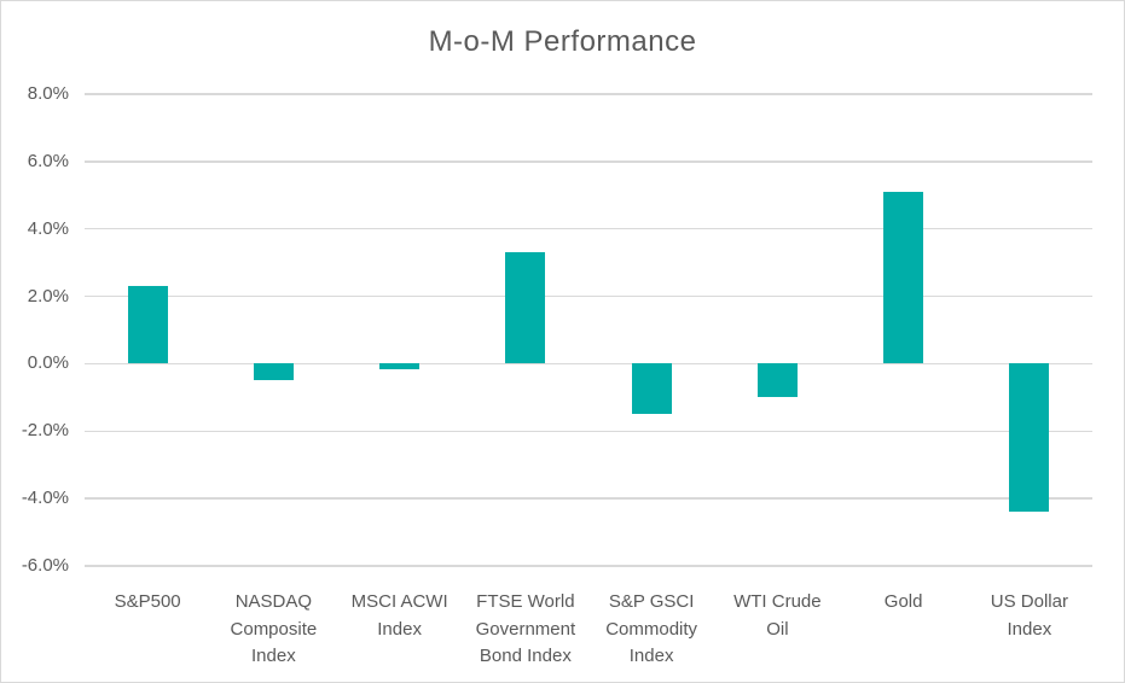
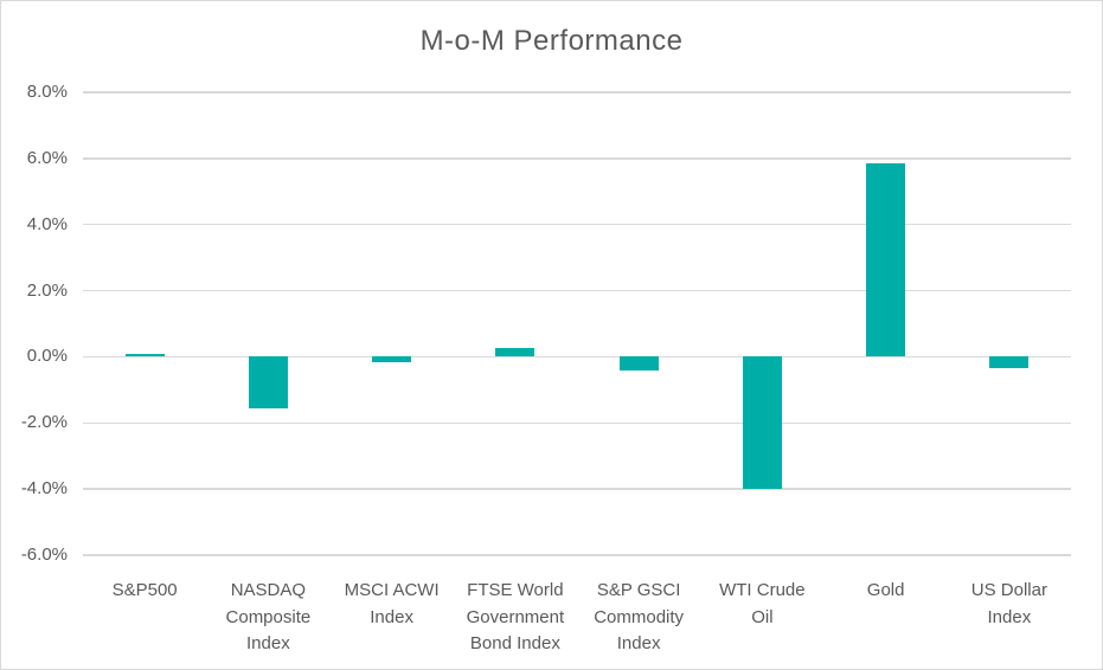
S&P500: 2.3% -> 0.1%
NASDAQ Composite Index: -0.5% -> -1.6%
FTSE World Government Bond Index: 3.3% -> 0.2%
S&P GSCI Commodity Index: -1.5% -> -0.4%
WTI Crude Oil: -1.0% -> -4.0%
Gold: 5.1% -> 5.8%
US Dollar Index: -4.4% -> -0.3%
